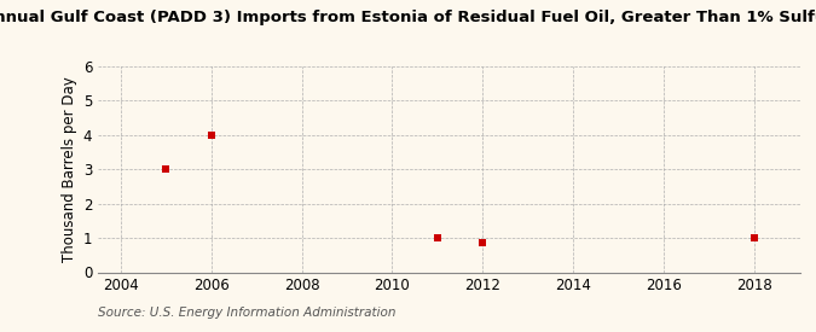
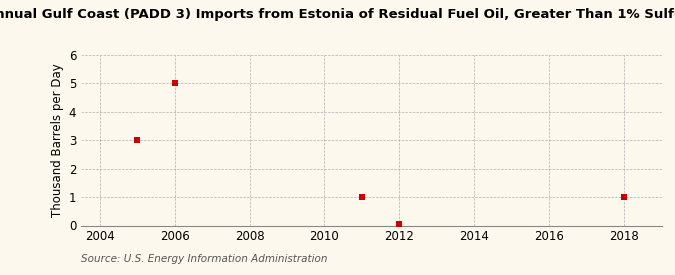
2006: 4.00 -> 5.00
2012: 0.85 -> 0.04
